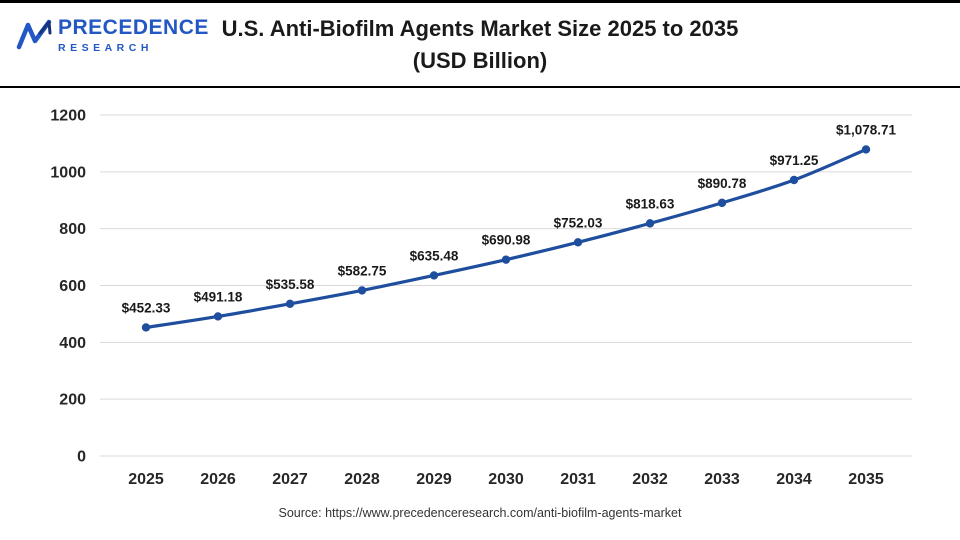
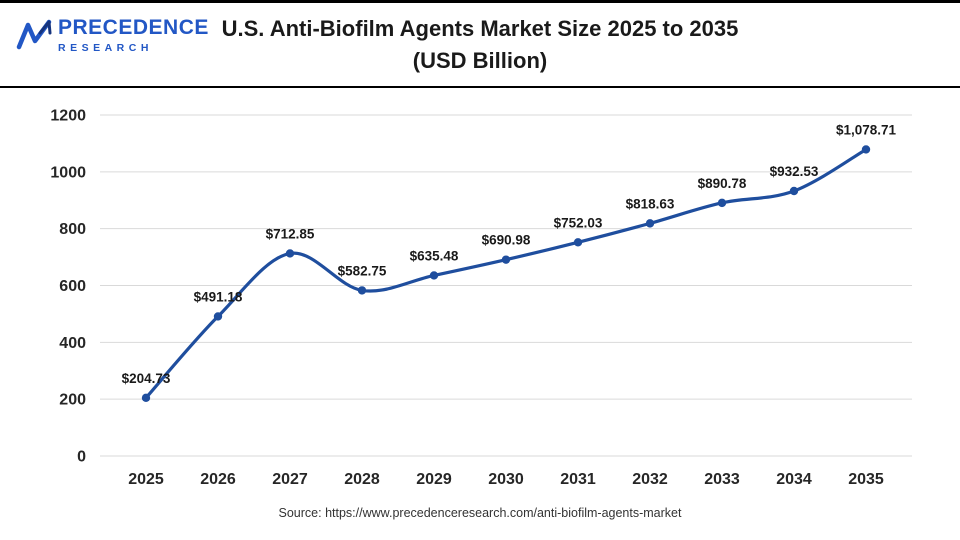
2025: $452.33 -> $204.73
2027: $535.58 -> $712.85
2034: $971.25 -> $932.53
